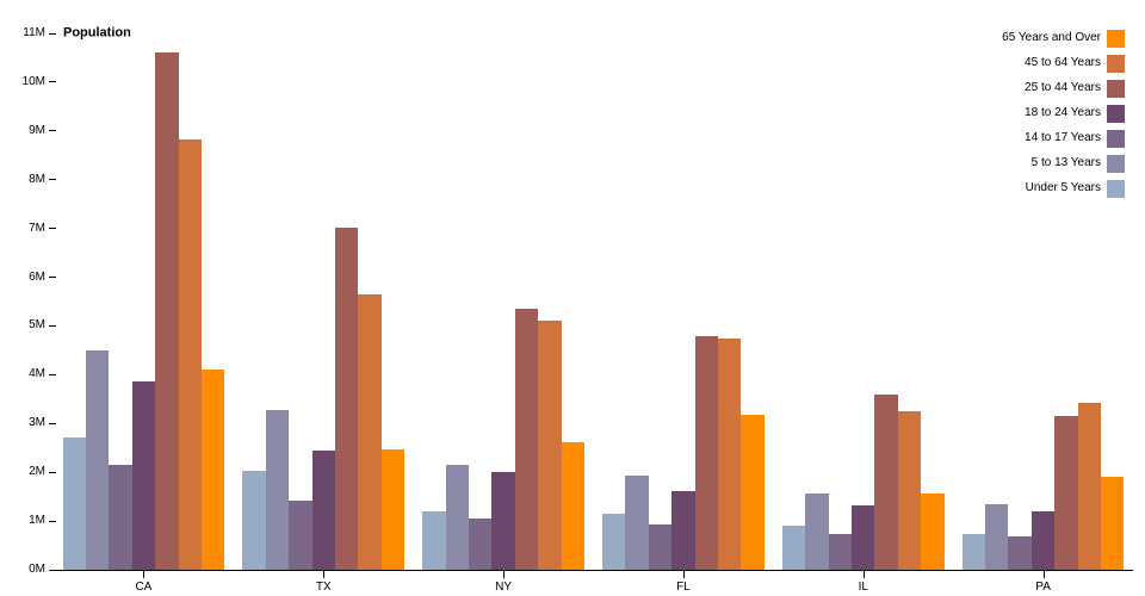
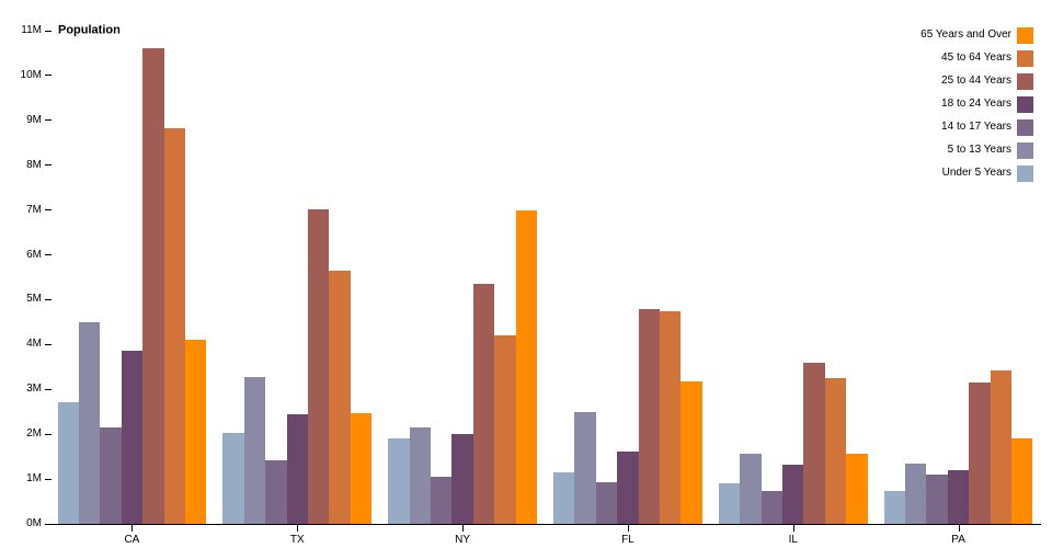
Under 5 Years/NY: 1.2M -> 1.9M
45 to 64 Years/NY: 5.1M -> 4.2M
65 Years and Over/NY: 2.6M -> 7.0M
5 to 13 Years/FL: 1.9M -> 2.5M
14 to 17 Years/PA: 0.7M -> 1.1M
